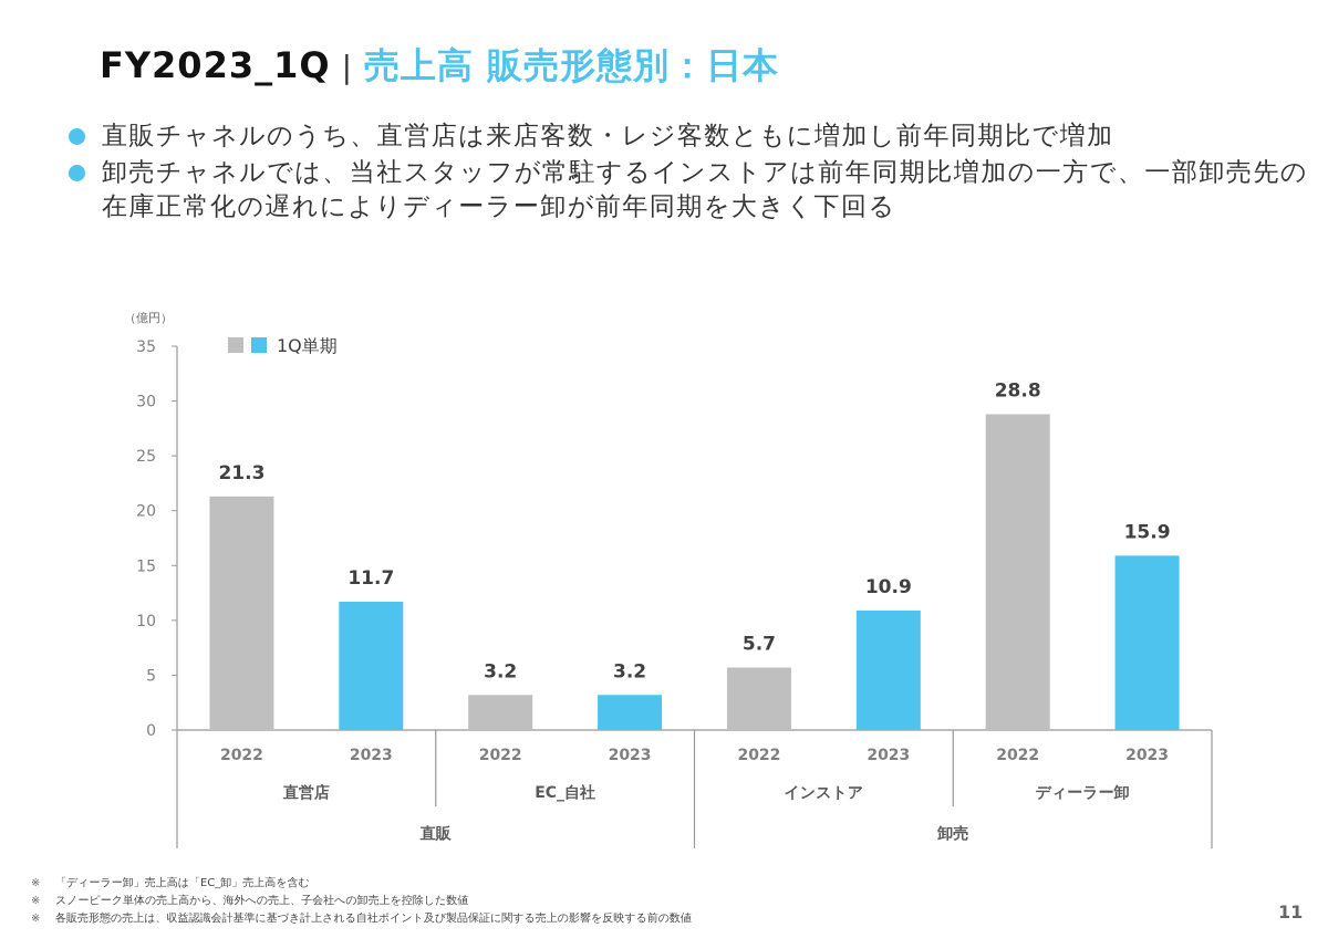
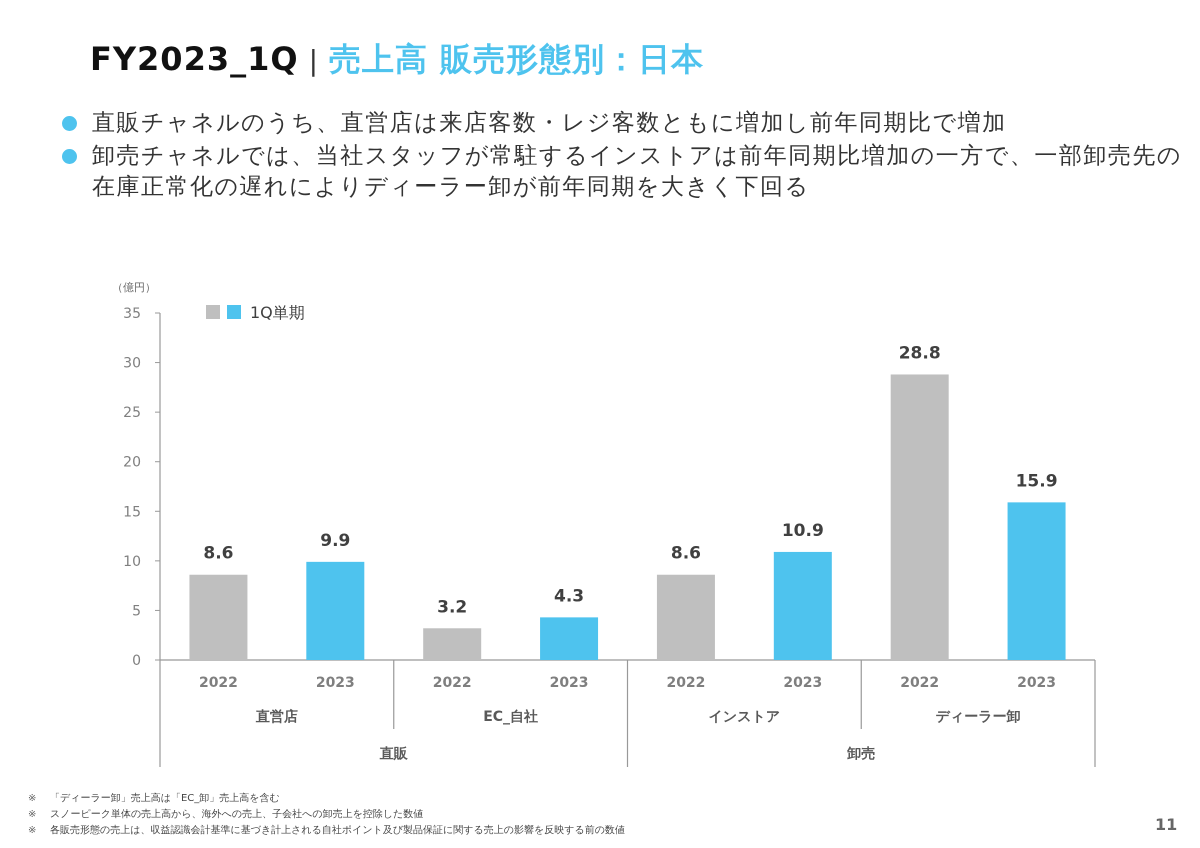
2022/直営店: 21.3 -> 8.6
2023/直営店: 11.7 -> 9.9
2023/EC_自社: 3.2 -> 4.3
2022/インストア: 5.7 -> 8.6
